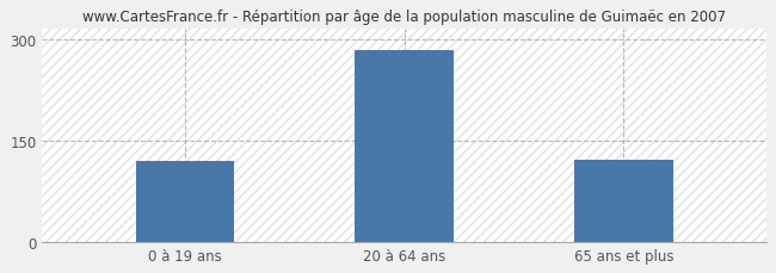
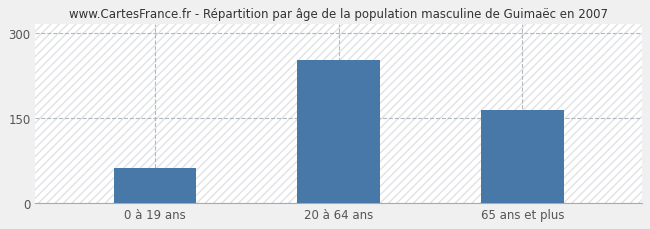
0 à 19 ans: 120 -> 62
20 à 64 ans: 284 -> 252
65 ans et plus: 122 -> 164
